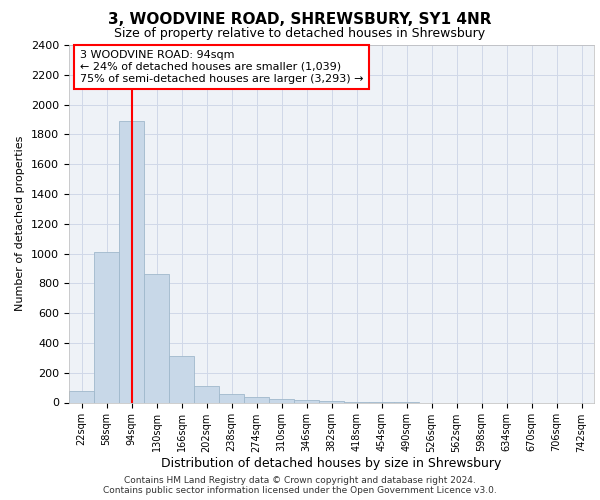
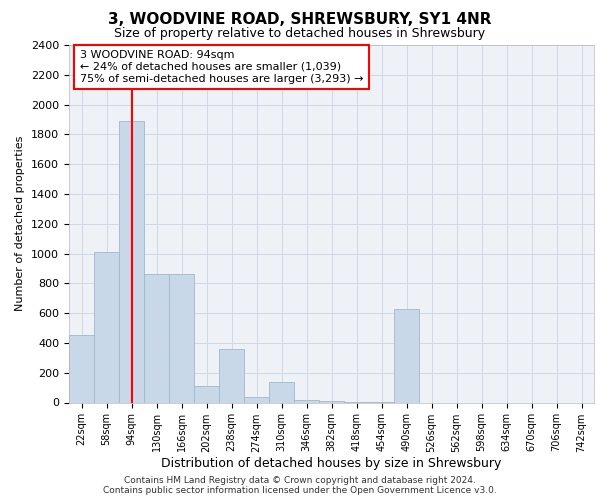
22sqm: 80 -> 450
166sqm: 310 -> 860
238sqm: 60 -> 360
310sqm: 20 -> 140
490sqm: 0 -> 630
